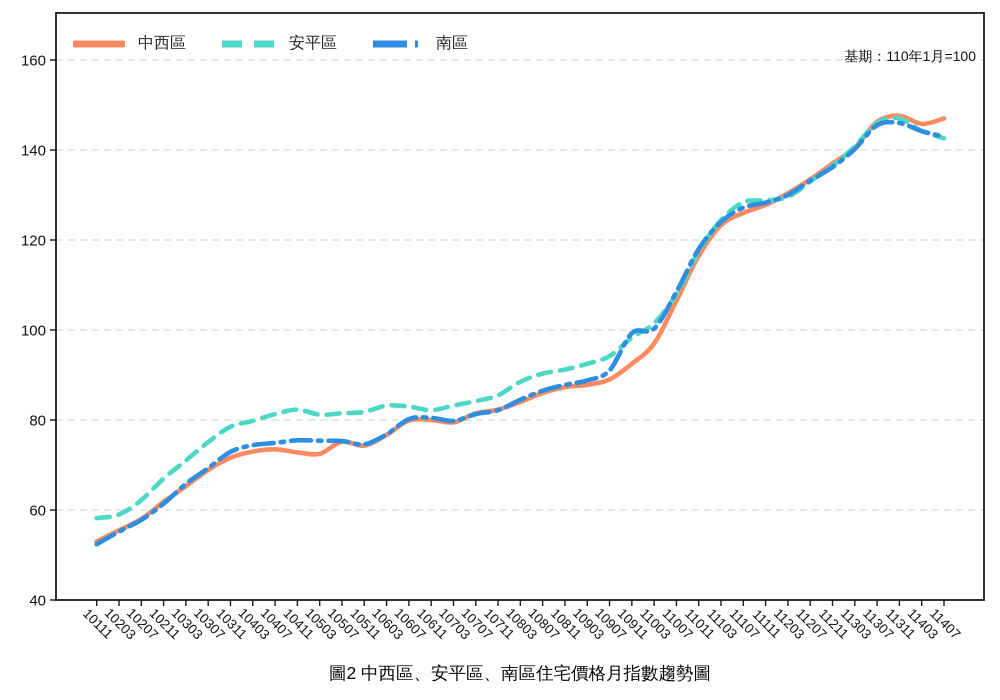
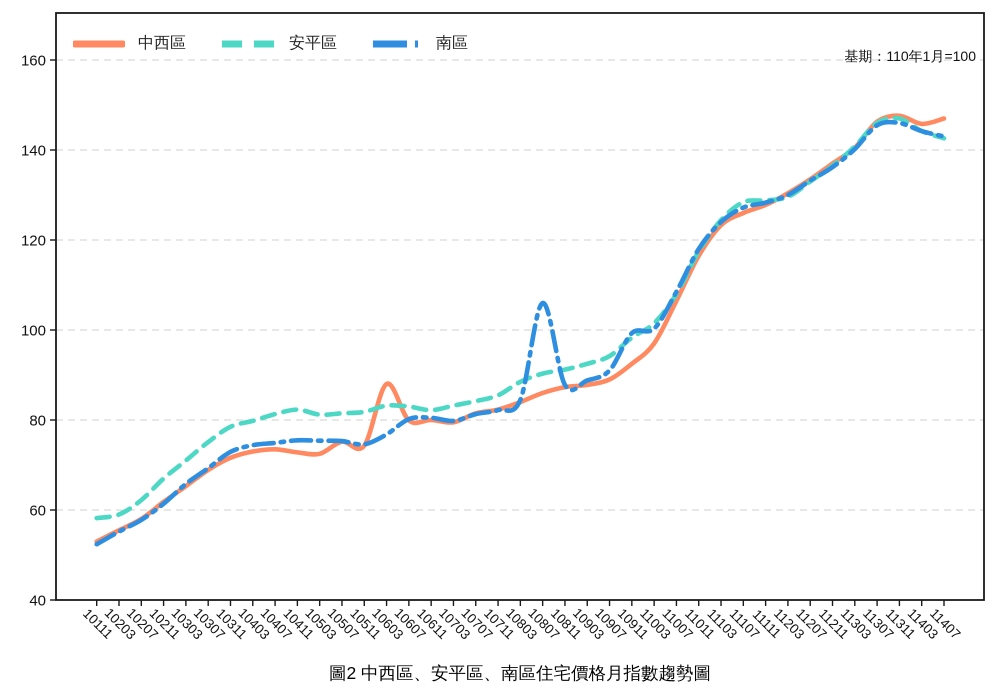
中西區/10603: 77 -> 88
南區/10807: 86 -> 106
